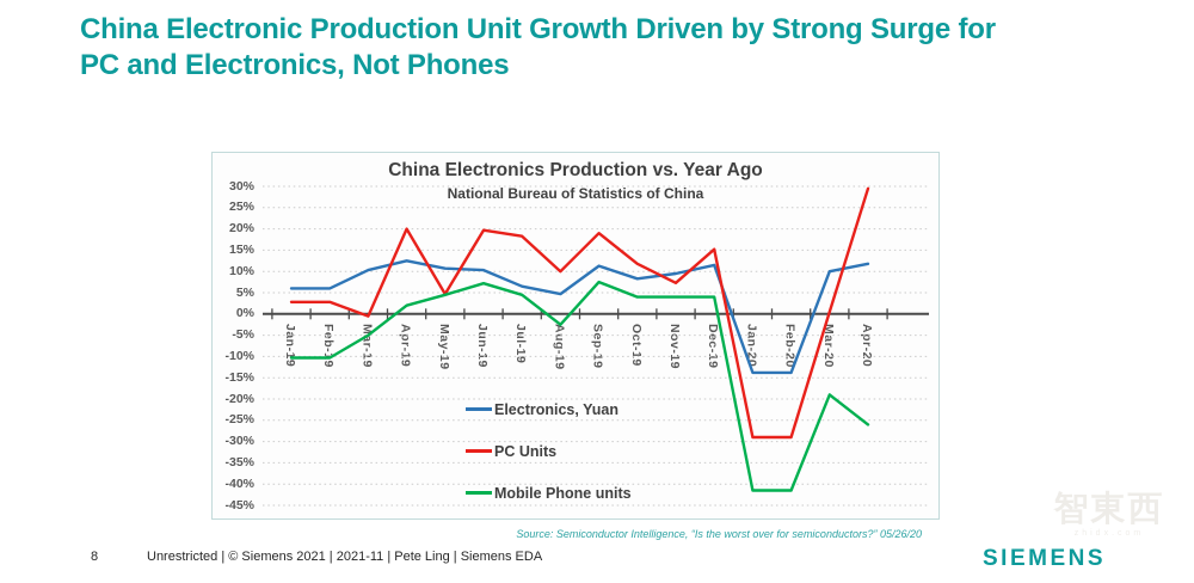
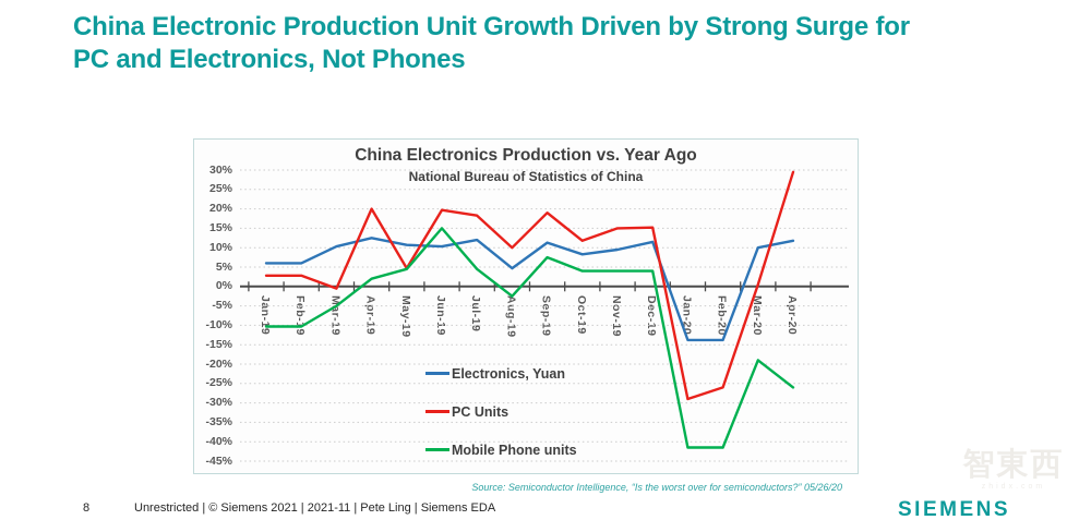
Mobile Phone units/Jun-19: 7% -> 15%
Electronics, Yuan/Jul-19: 6% -> 12%
PC Units/Nov-19: 7% -> 15%
PC Units/Feb-20: -29% -> -26%
